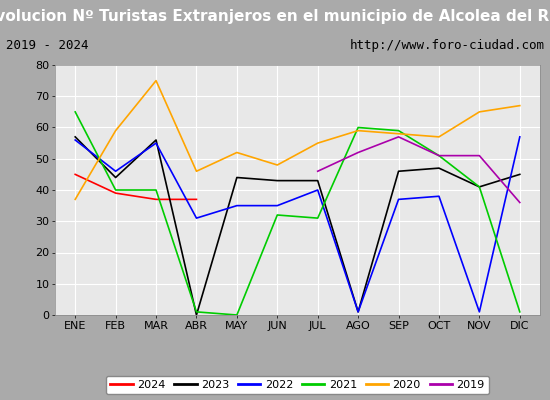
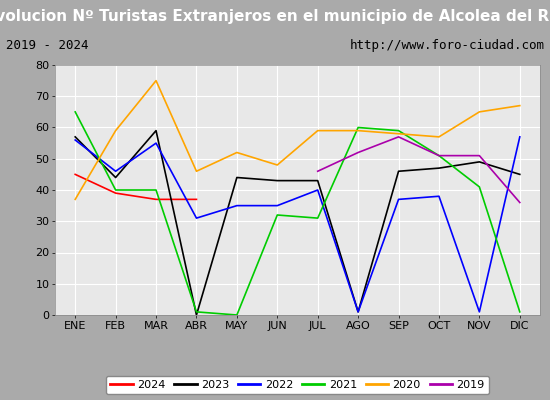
2023/MAR: 56 -> 59
2020/JUL: 55 -> 59
2023/NOV: 41 -> 49
